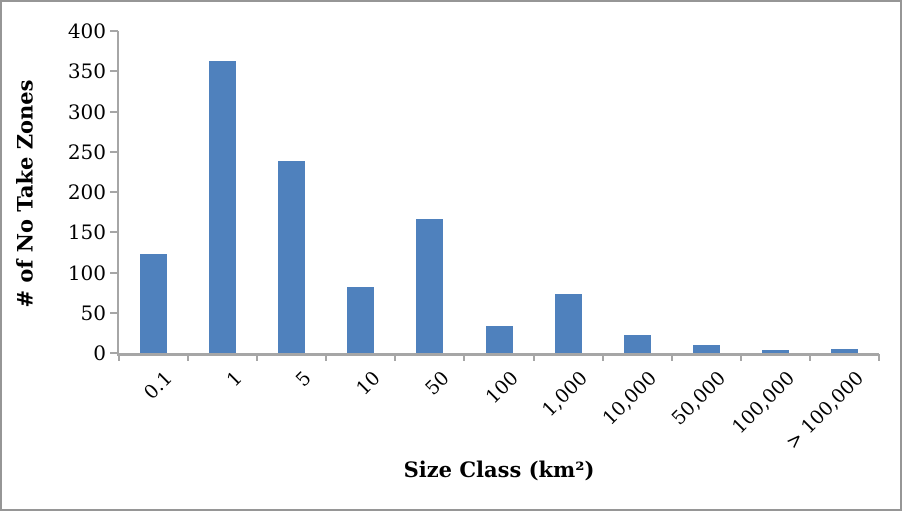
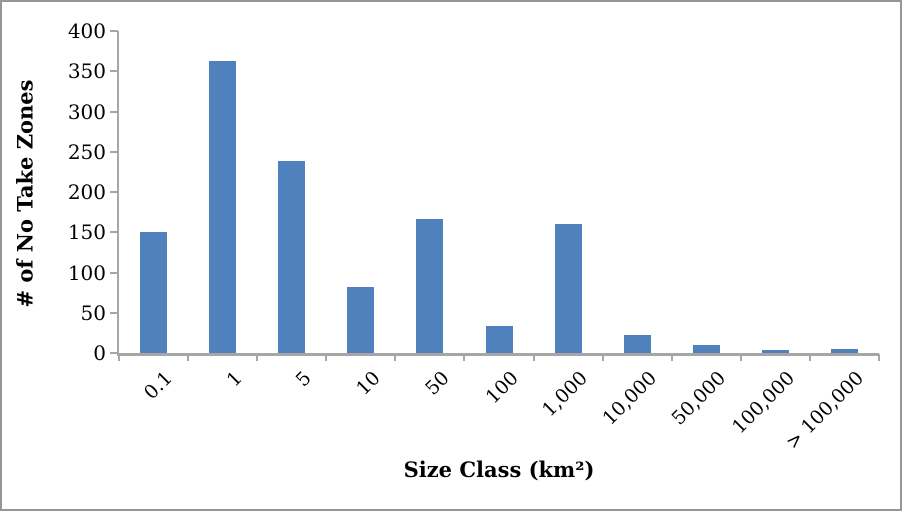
0.1: 120 -> 150
1,000: 70 -> 160
